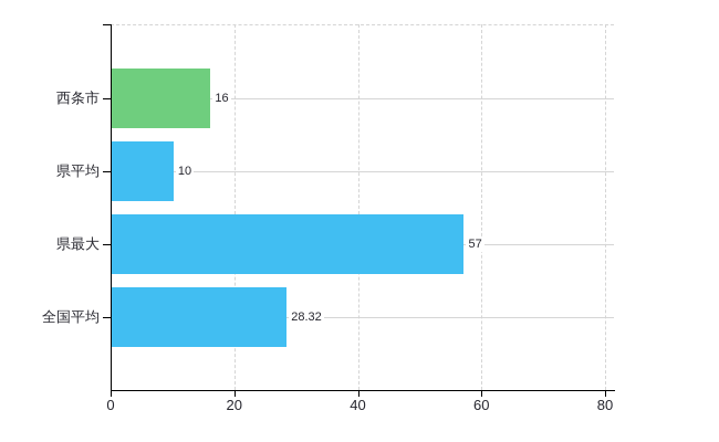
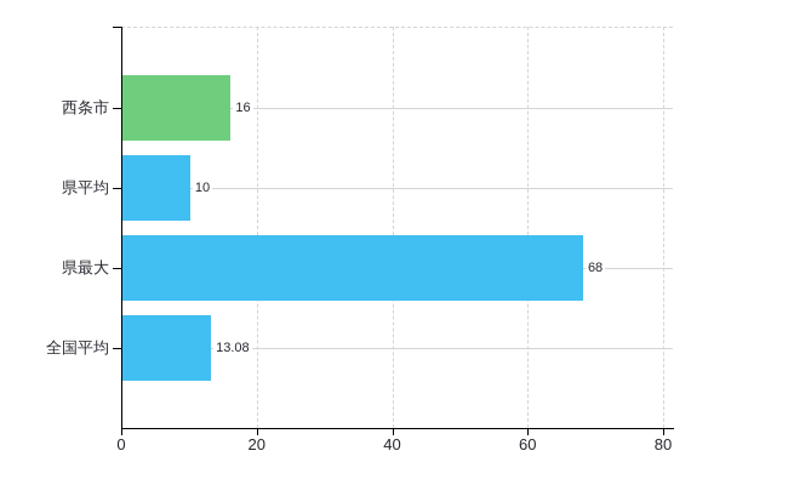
県最大: 57 -> 68
全国平均: 28.32 -> 13.08
